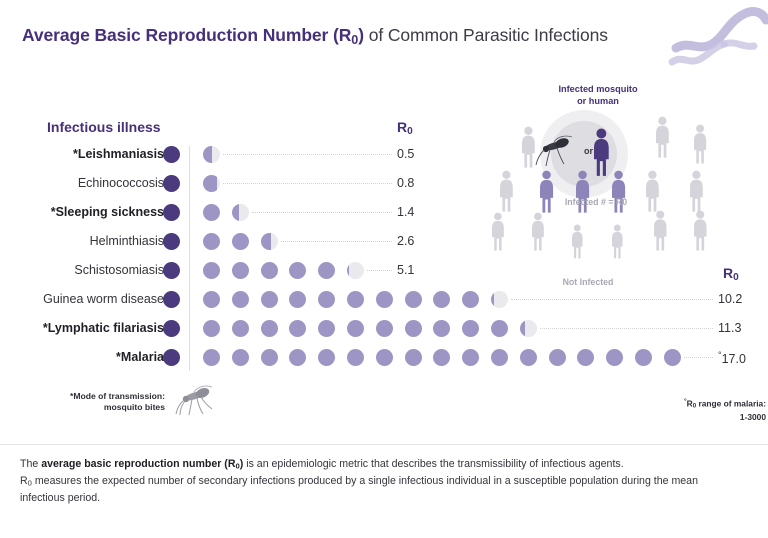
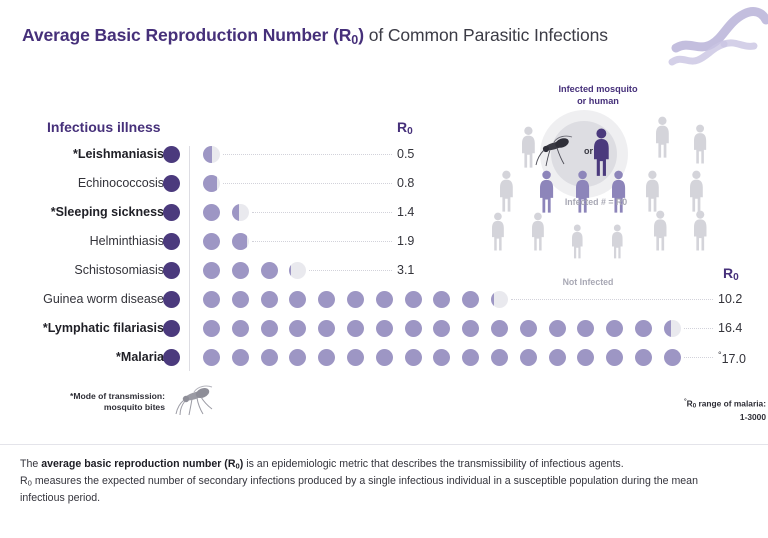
Helminthiasis: 2.6 -> 1.9
Schistosomiasis: 5.1 -> 3.1
*Lymphatic filariasis: 11.3 -> 16.4
